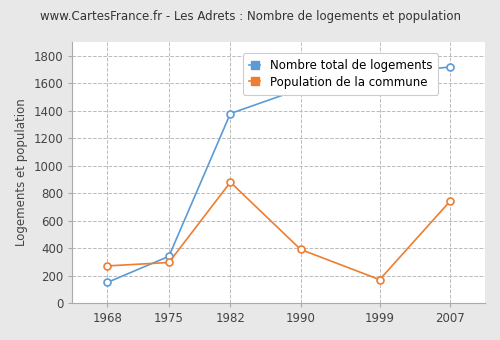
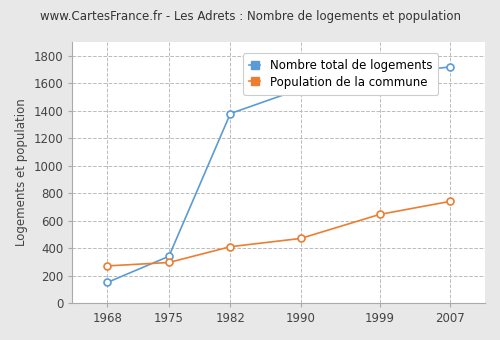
Population de la commune/1982: 880 -> 410
Population de la commune/1990: 390 -> 470
Population de la commune/1999: 170 -> 640
